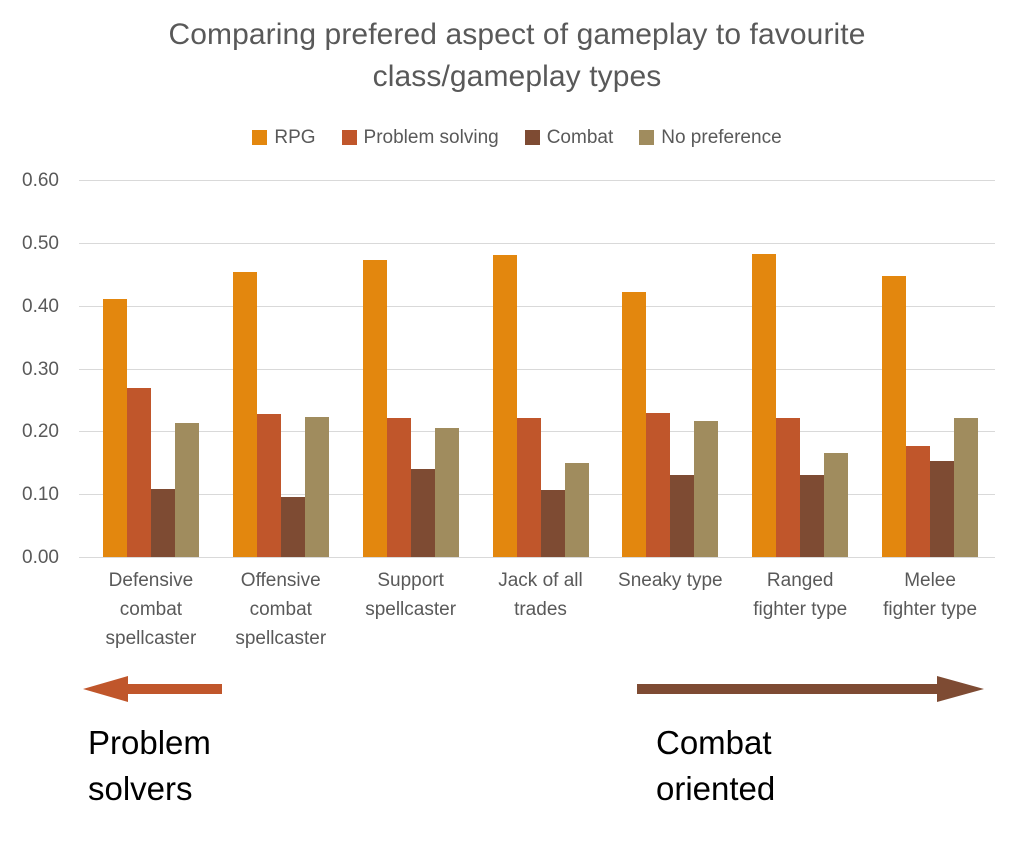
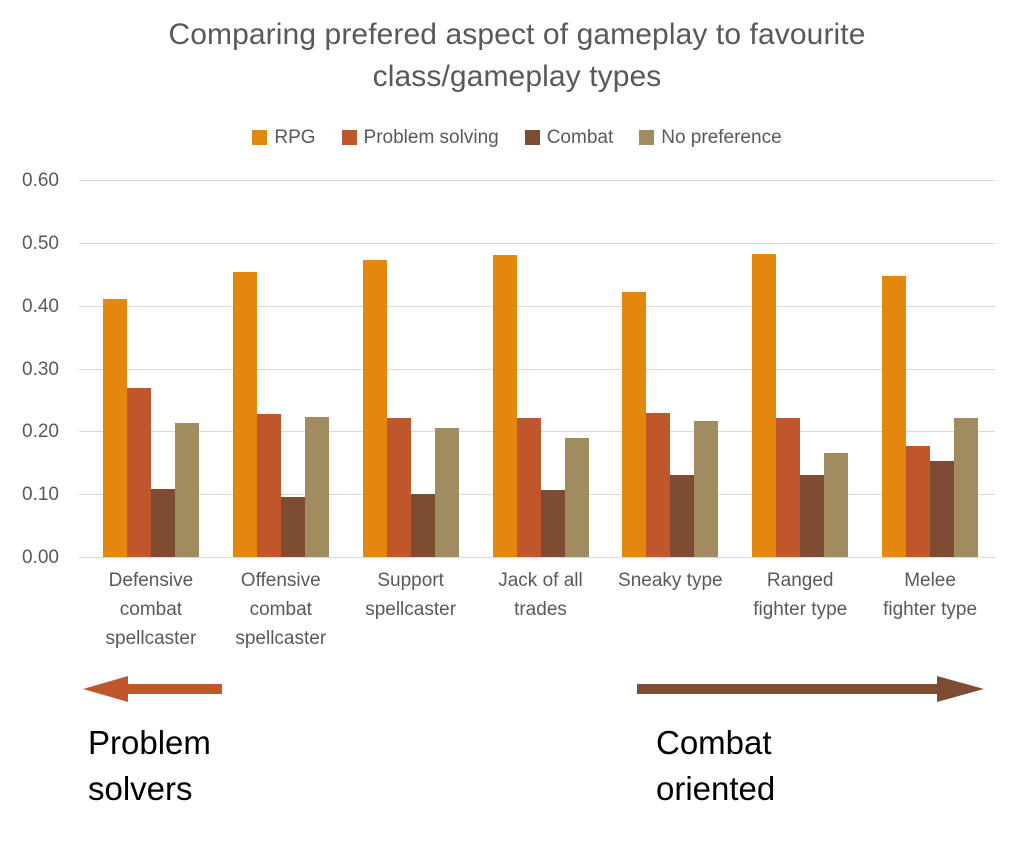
Combat/Support spellcaster: 0.14 -> 0.10
No preference/Jack of all trades: 0.15 -> 0.19
